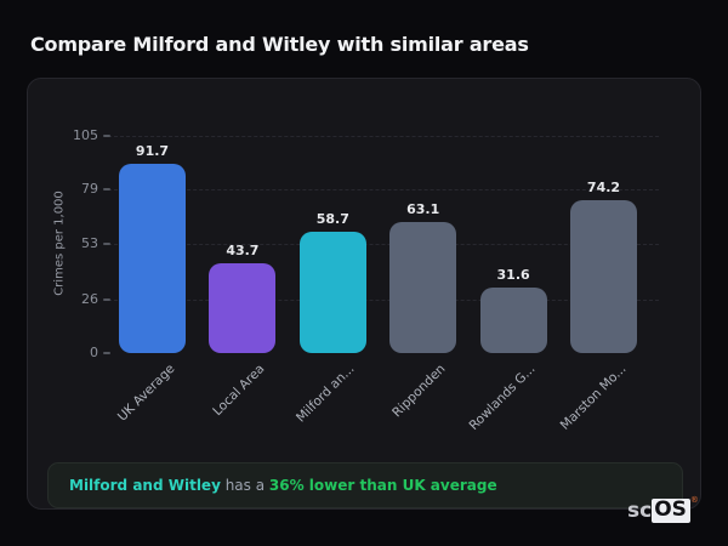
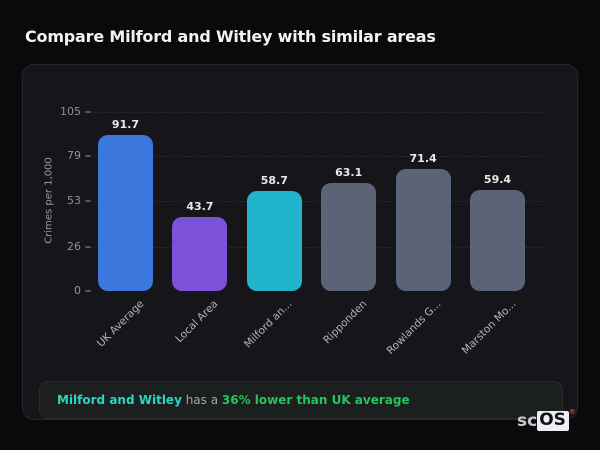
Rowlands G...: 31.6 -> 71.4
Marston Mo...: 74.2 -> 59.4
